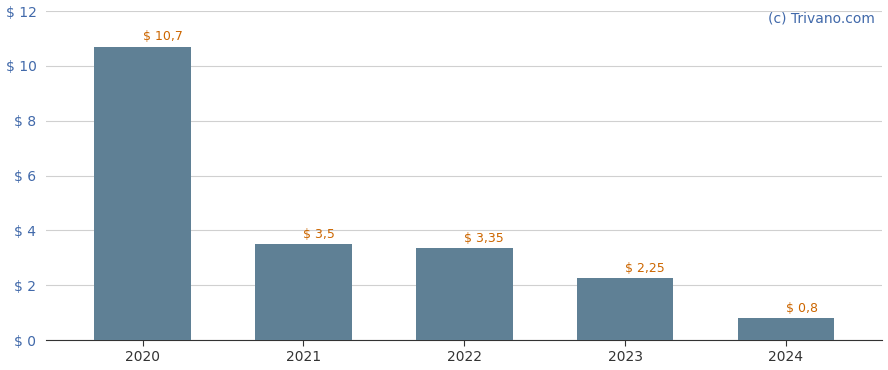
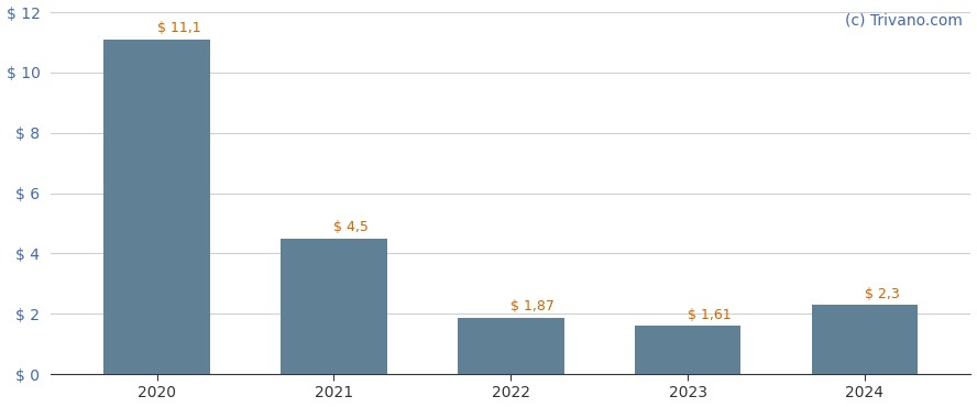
2020: 10,7 -> 11,1
2021: 3,5 -> 4,5
2022: 3,35 -> 1,87
2023: 2,25 -> 1,61
2024: 0,8 -> 2,3
